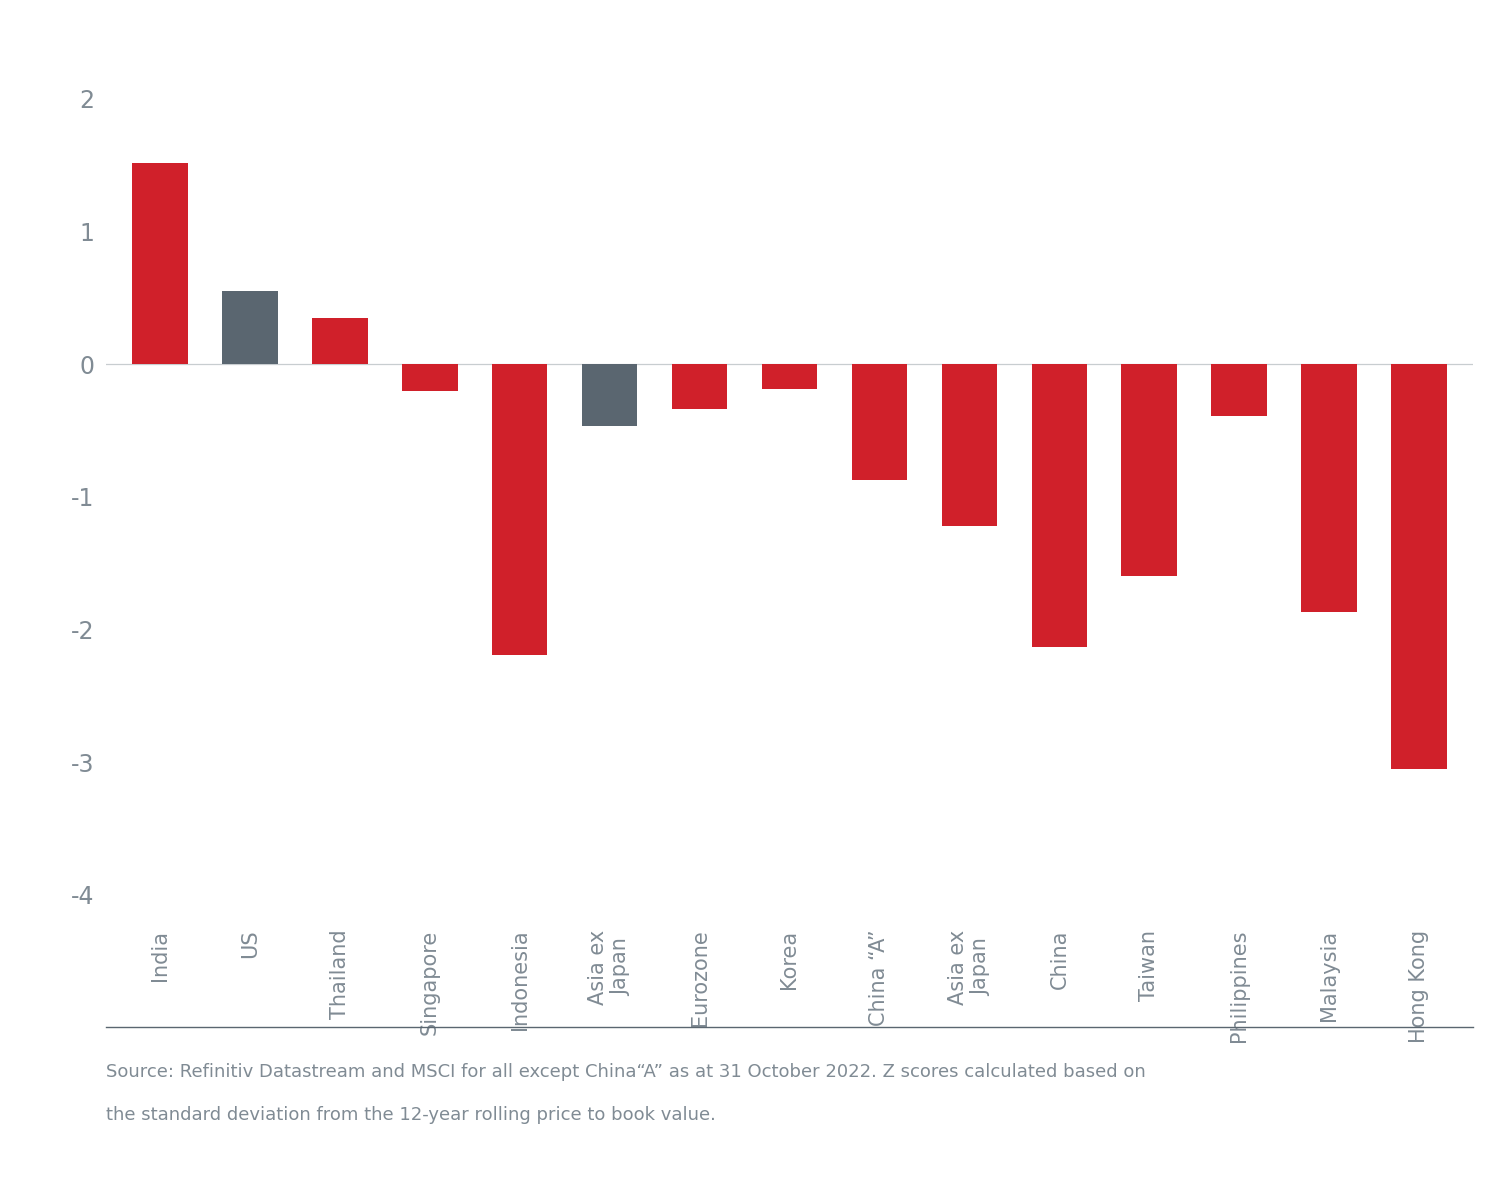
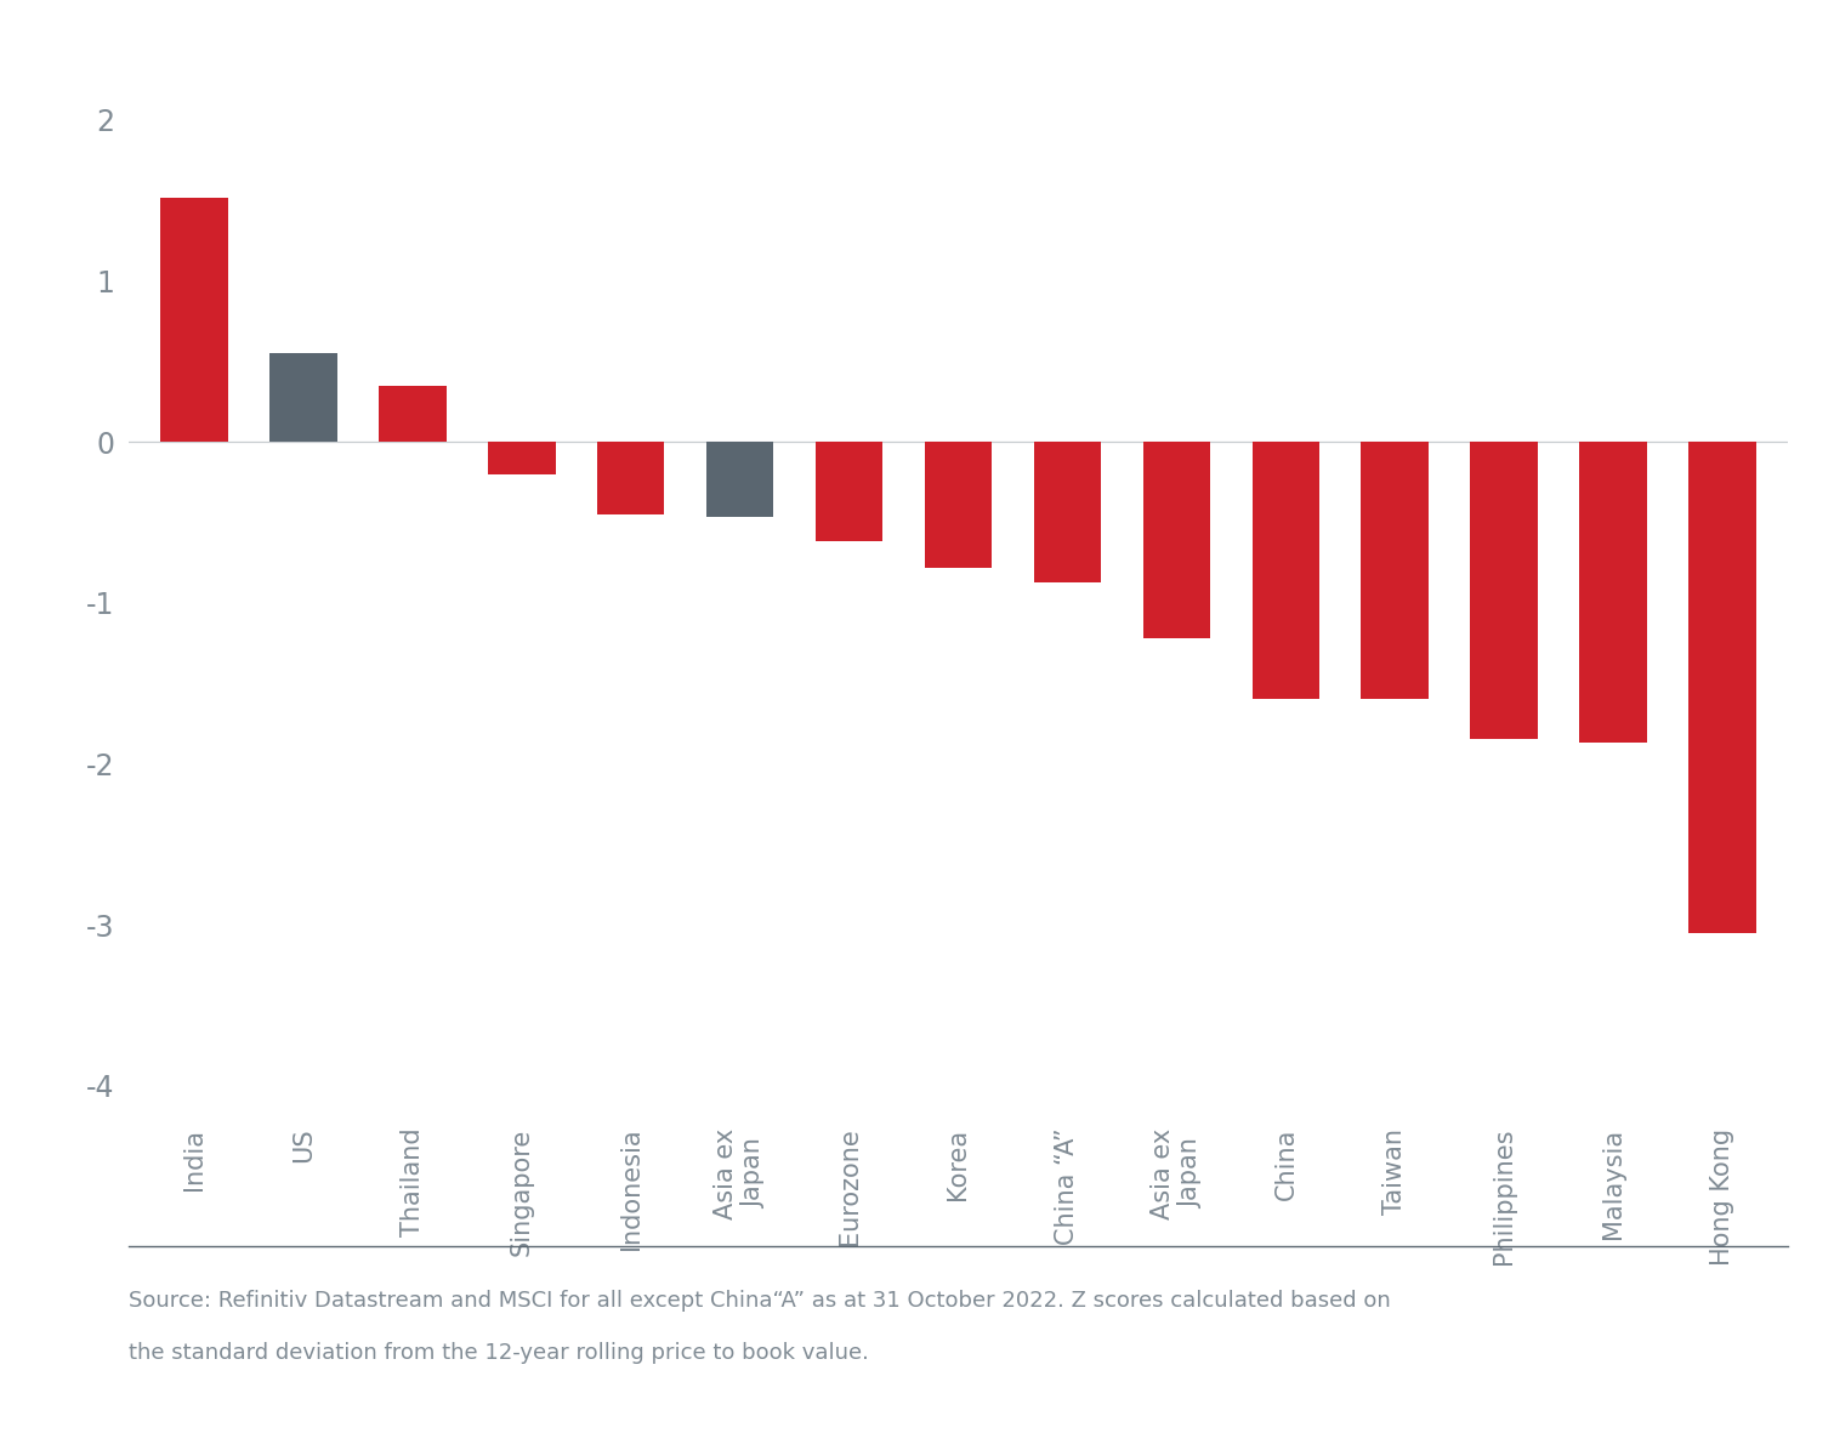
Indonesia: -2.19 -> -0.45
Eurozone: -0.34 -> -0.62
Korea: -0.19 -> -0.78
China: -2.13 -> -1.60
Philippines: -0.39 -> -1.85
